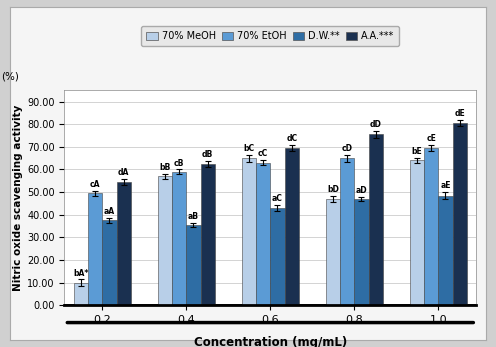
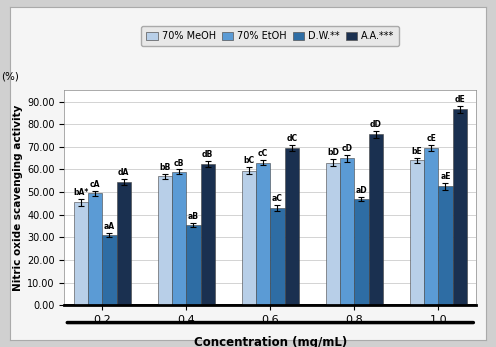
70% MeOH/0.2: 10.0 -> 45.5
D.W.**/0.2: 37.5 -> 31.0
70% MeOH/0.6: 65.0 -> 59.5
70% MeOH/0.8: 47.0 -> 63.0
D.W.**/1.0: 48.5 -> 52.5
A.A.***/1.0: 80.5 -> 86.5
